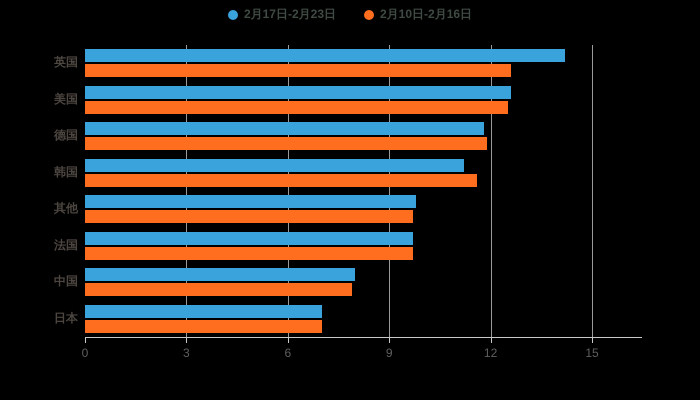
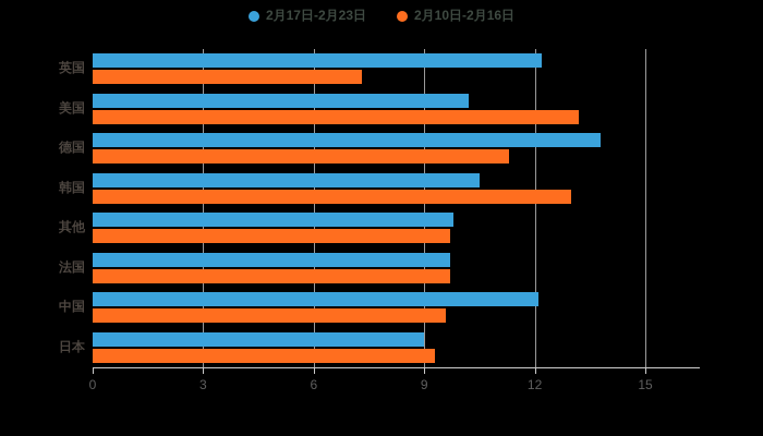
2月17日-2月23日/英国: 14.2 -> 12.2
2月10日-2月16日/英国: 12.6 -> 7.3
2月17日-2月23日/美国: 12.6 -> 10.2
2月10日-2月16日/美国: 12.5 -> 13.2
2月17日-2月23日/德国: 11.8 -> 13.8
2月10日-2月16日/德国: 11.9 -> 11.3
2月17日-2月23日/韩国: 11.2 -> 10.5
2月10日-2月16日/韩国: 11.6 -> 13.0
2月17日-2月23日/中国: 8.0 -> 12.1
2月10日-2月16日/中国: 7.9 -> 9.6
2月17日-2月23日/日本: 7.0 -> 9.0
2月10日-2月16日/日本: 7.0 -> 9.3
